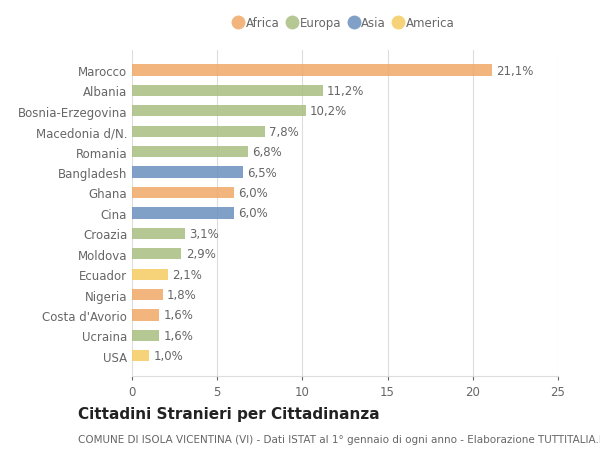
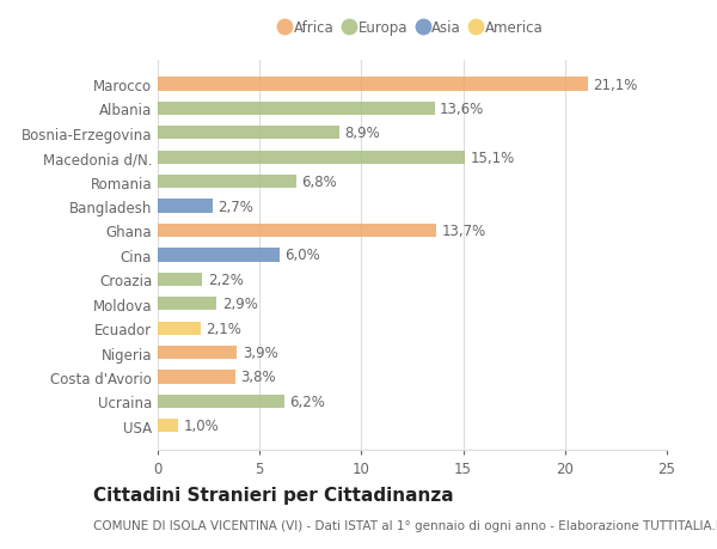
Albania: 11,2% -> 13,6%
Bosnia-Erzegovina: 10,2% -> 8,9%
Macedonia d/N.: 7,8% -> 15,1%
Bangladesh: 6,5% -> 2,7%
Ghana: 6,0% -> 13,7%
Croazia: 3,1% -> 2,2%
Nigeria: 1,8% -> 3,9%
Costa d'Avorio: 1,6% -> 3,8%
Ucraina: 1,6% -> 6,2%
